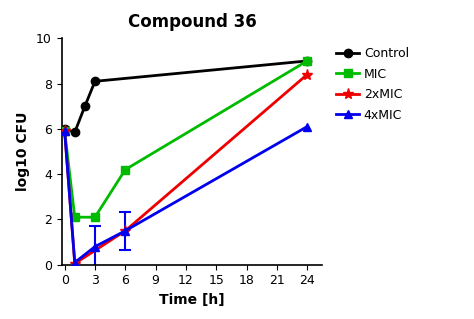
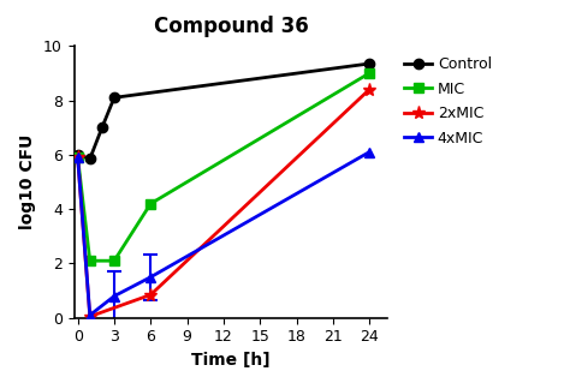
2xMIC/6: 1.50 -> 0.85
Control/24: 9.00 -> 9.35
